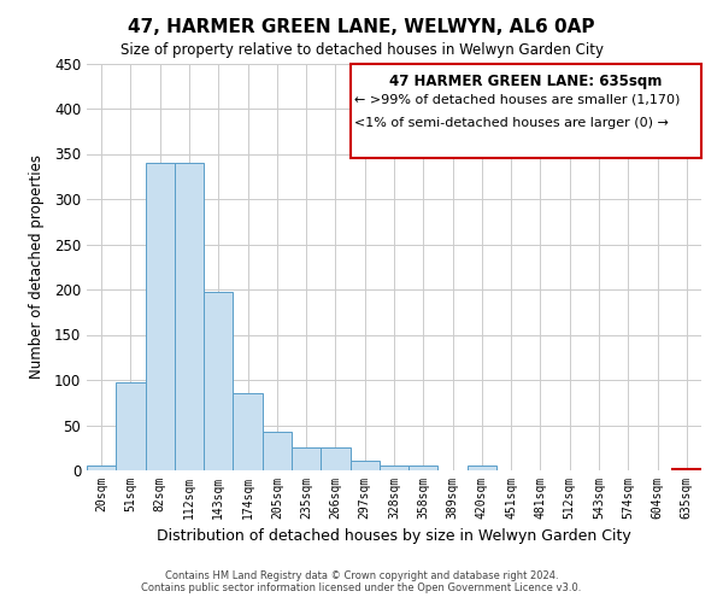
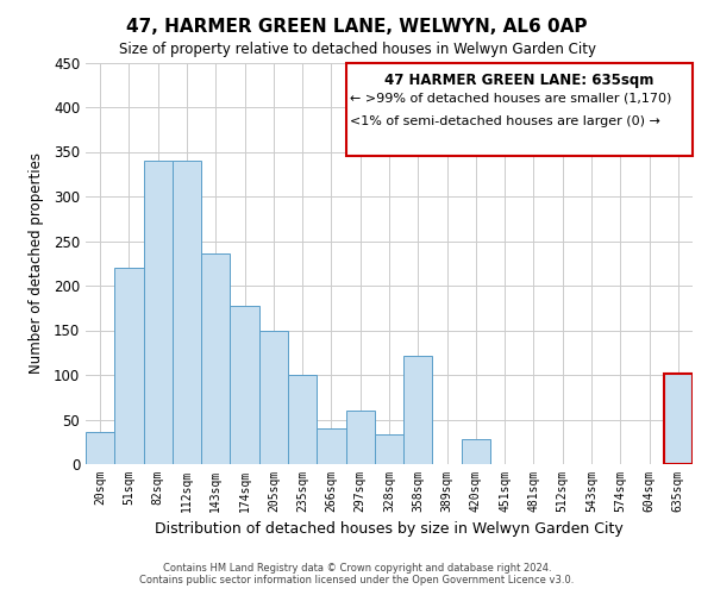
20sqm: 5 -> 36
51sqm: 97 -> 220
143sqm: 197 -> 236
174sqm: 85 -> 178
205sqm: 43 -> 150
235sqm: 26 -> 100
266sqm: 25 -> 40
297sqm: 11 -> 60
328sqm: 5 -> 34
358sqm: 5 -> 122
420sqm: 5 -> 28
635sqm: 2 -> 102
